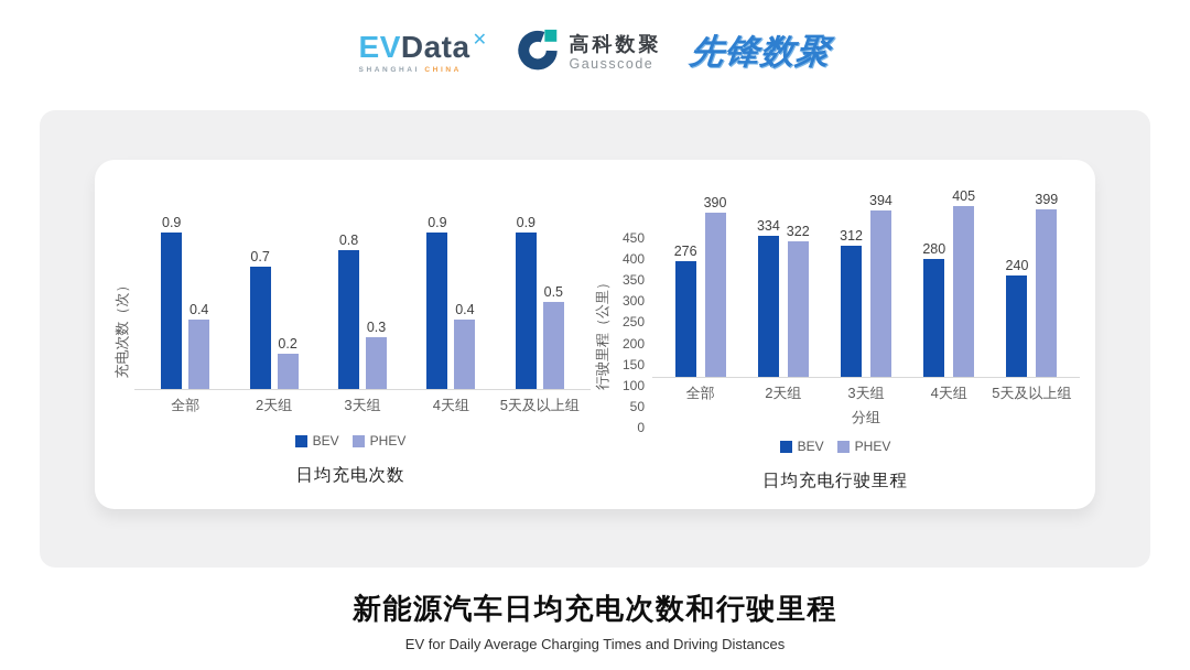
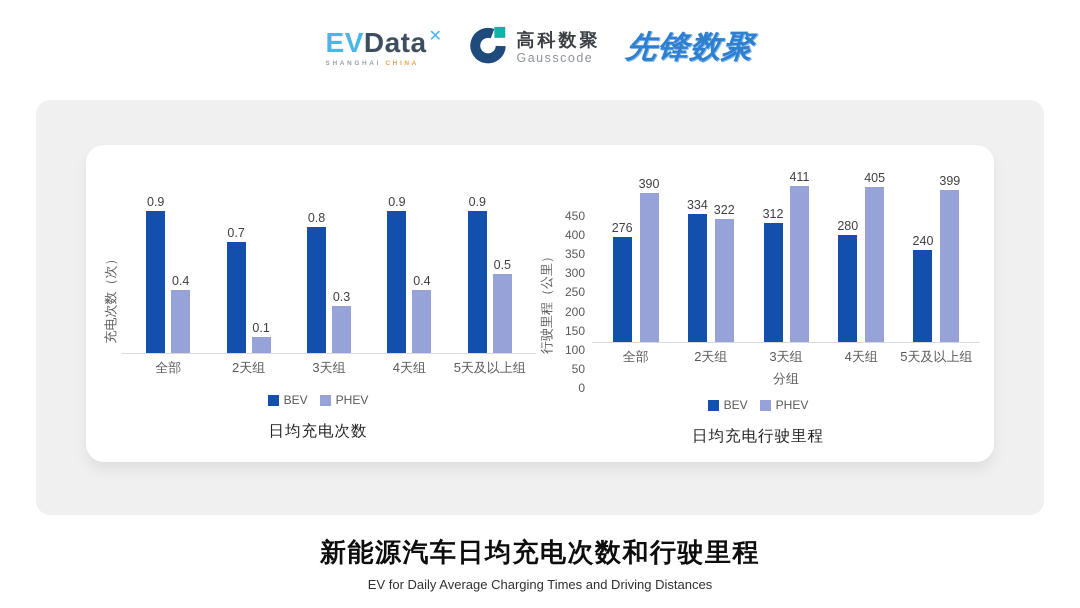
日均充电次数/PHEV/2天组: 0.2 -> 0.1
日均充电行驶里程/PHEV/3天组: 394 -> 411
